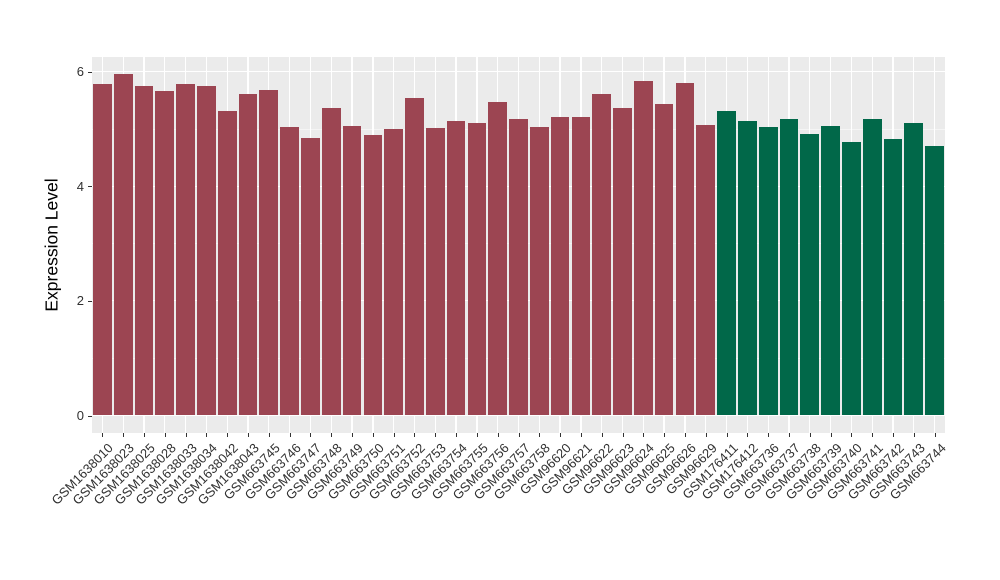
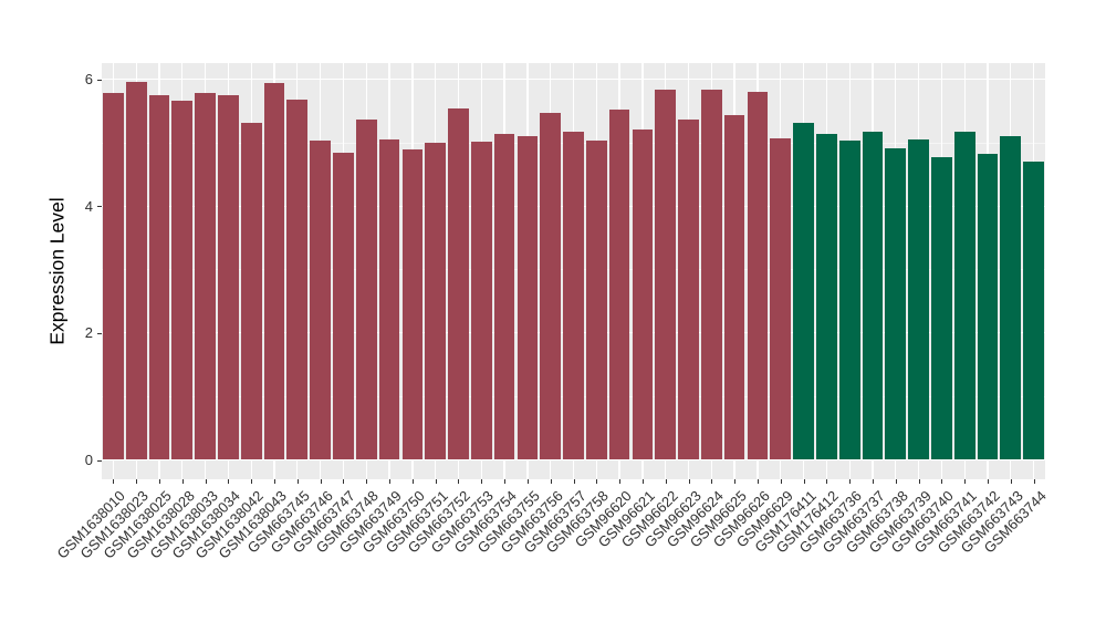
GSM1638043: 5.6 -> 5.9
GSM96620: 5.2 -> 5.5
GSM96622: 5.6 -> 5.8
